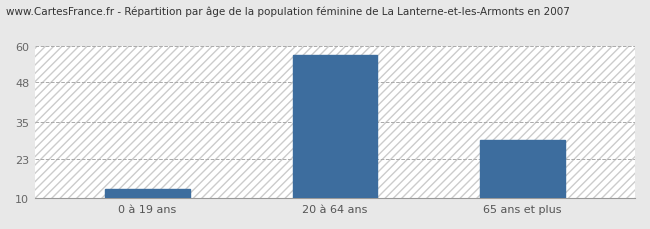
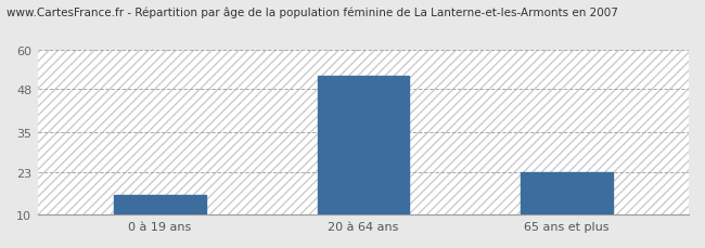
0 à 19 ans: 13 -> 16
20 à 64 ans: 57 -> 52
65 ans et plus: 29 -> 23
